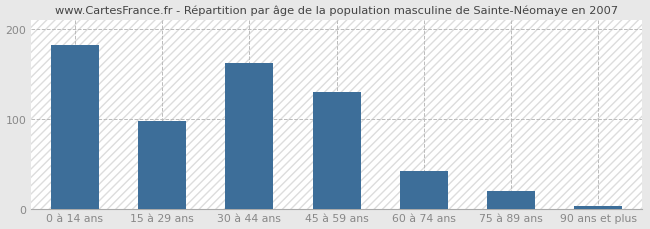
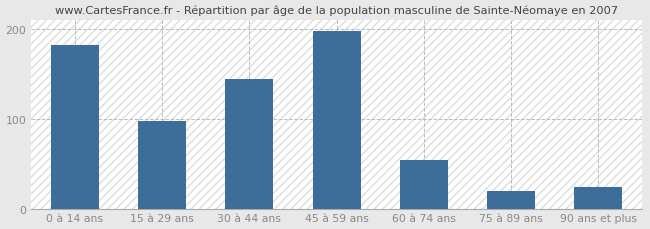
30 à 44 ans: 162 -> 144
45 à 59 ans: 130 -> 198
60 à 74 ans: 42 -> 54
90 ans et plus: 3 -> 24
